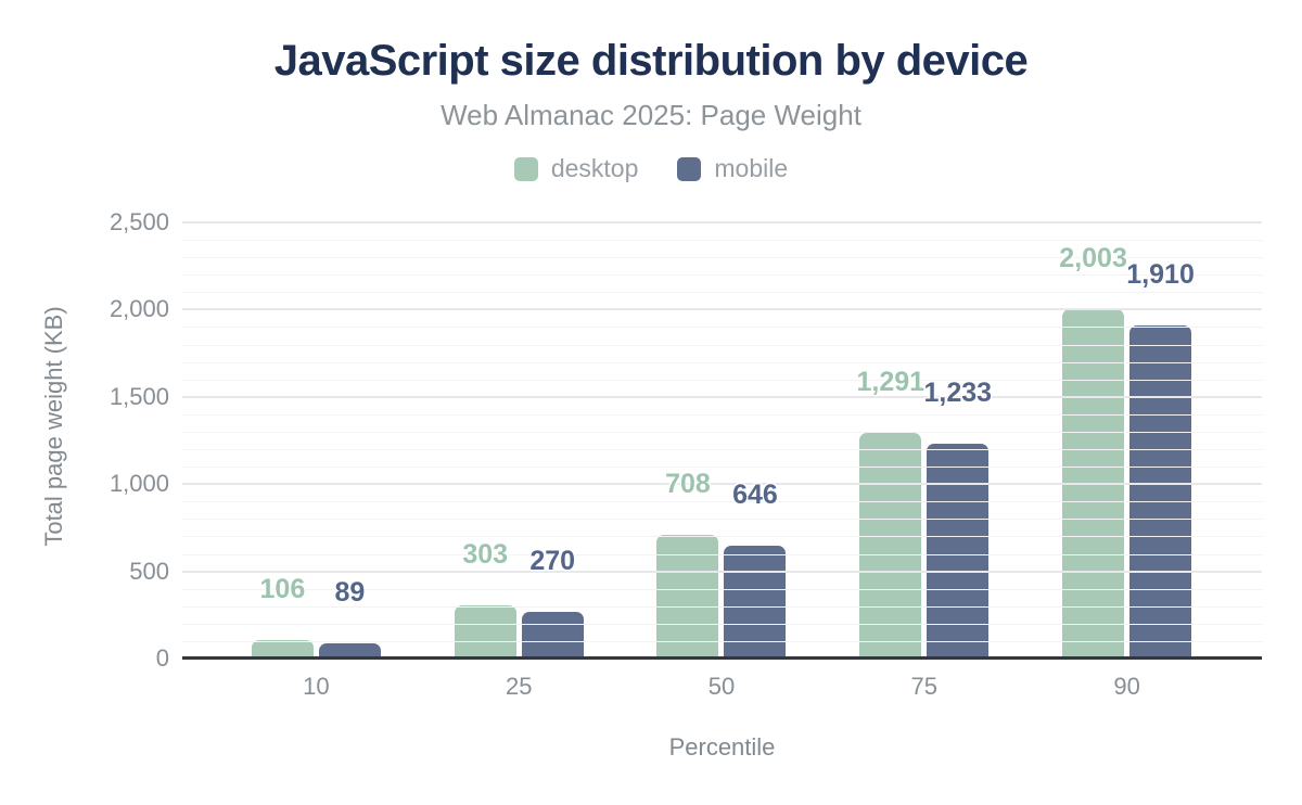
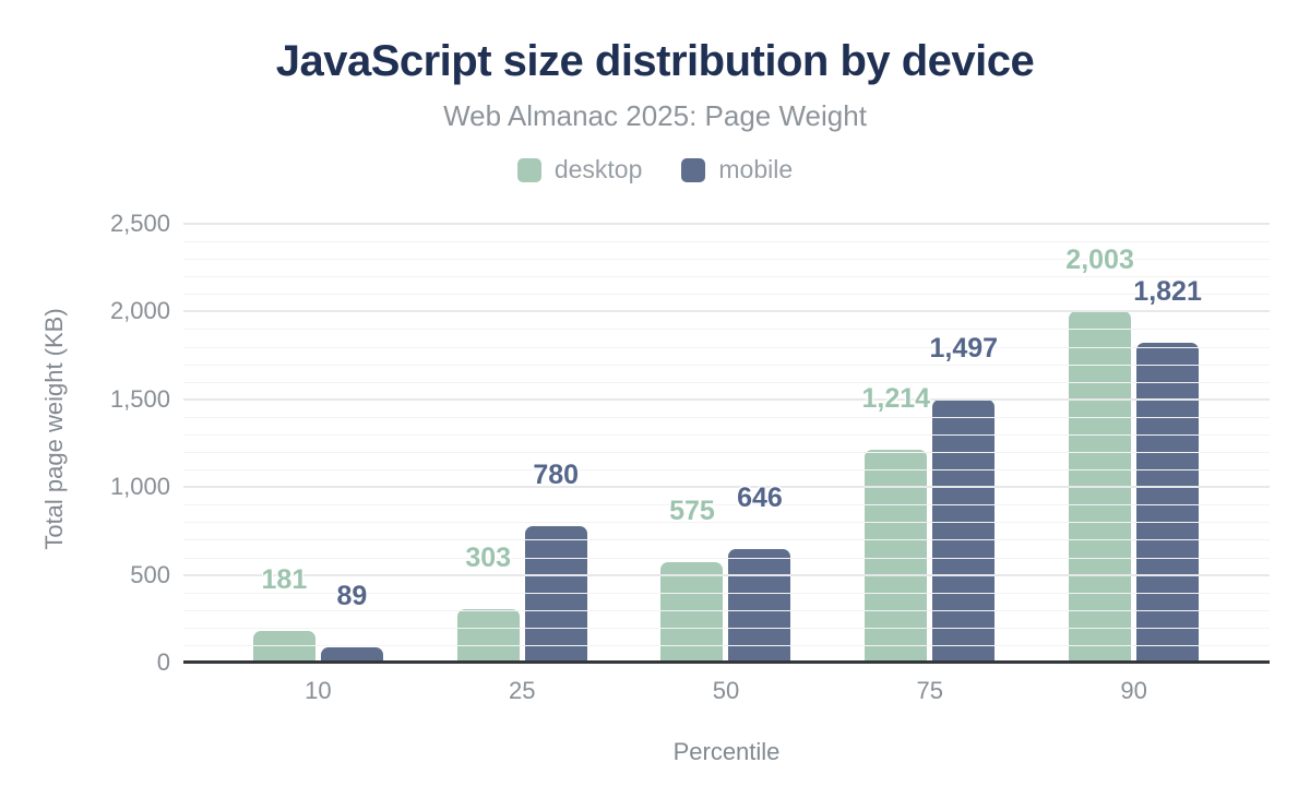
desktop/10: 106 -> 181
mobile/25: 270 -> 780
desktop/50: 708 -> 575
desktop/75: 1,291 -> 1,214
mobile/75: 1,233 -> 1,497
mobile/90: 1,910 -> 1,821
